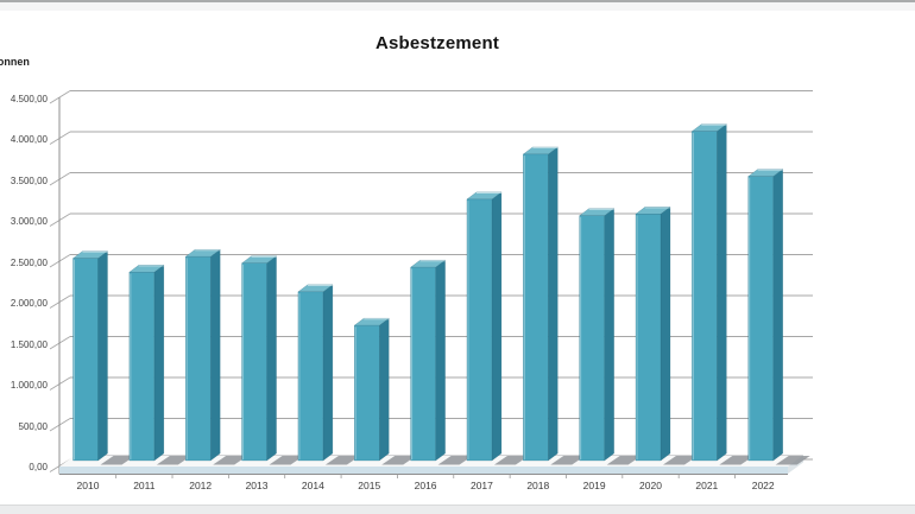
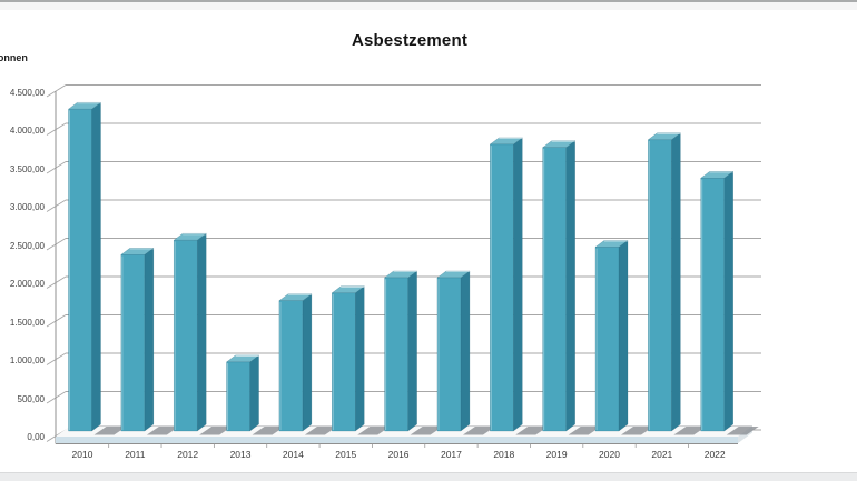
2010: 2500 -> 4200
2013: 2400 -> 900
2014: 2100 -> 1700
2015: 1600 -> 1800
2016: 2400 -> 2000
2017: 3200 -> 2000
2019: 3000 -> 3700
2020: 3000 -> 2400
2021: 4000 -> 3800
2022: 3500 -> 3300
